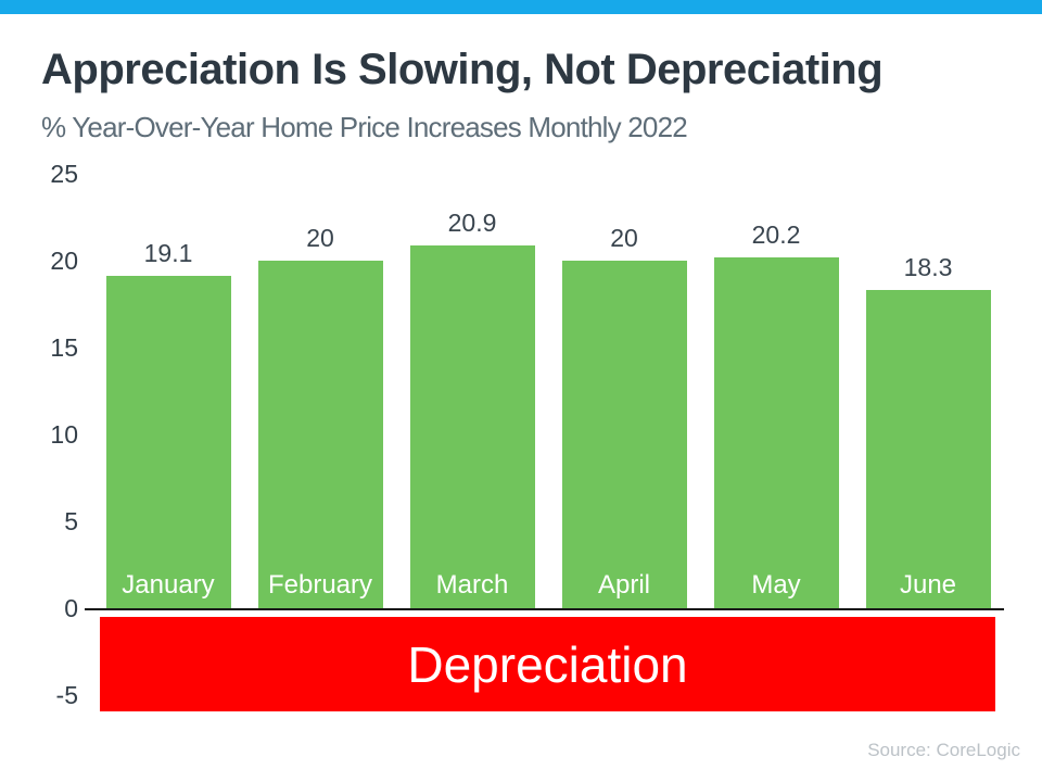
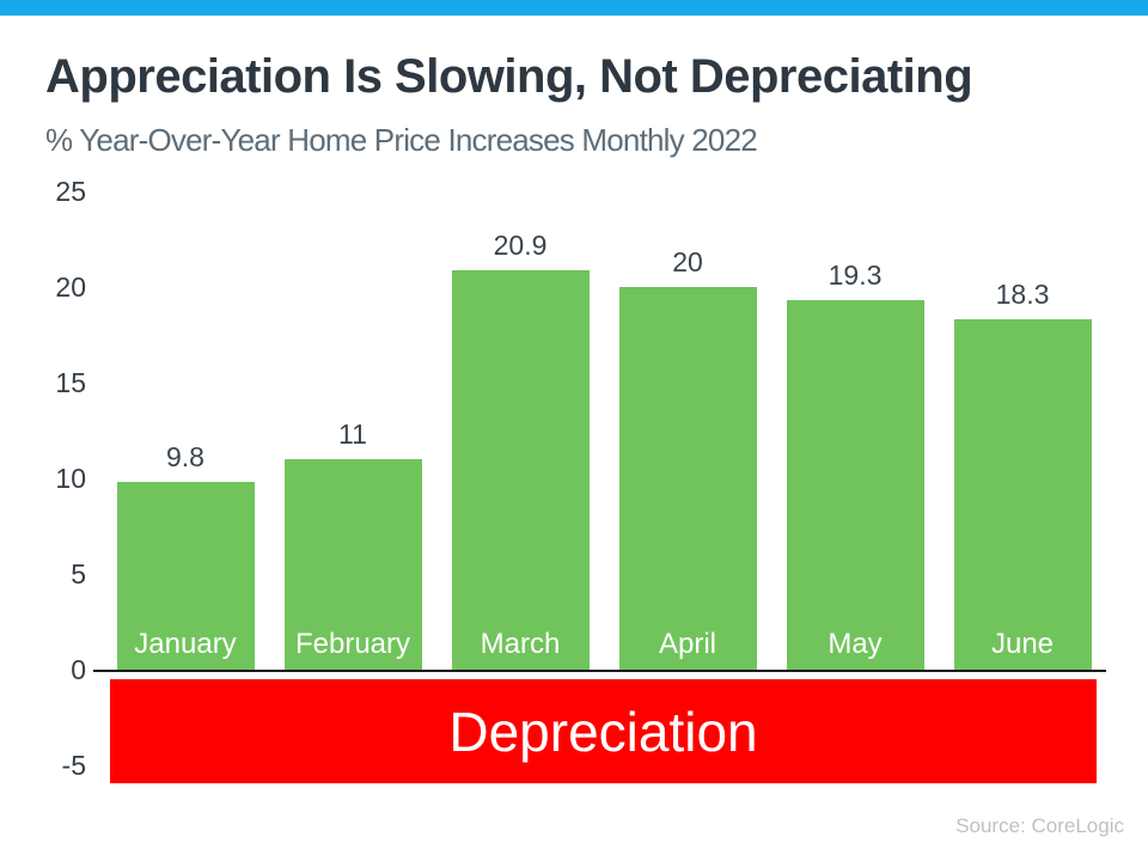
January: 19.1 -> 9.8
February: 20 -> 11
May: 20.2 -> 19.3
